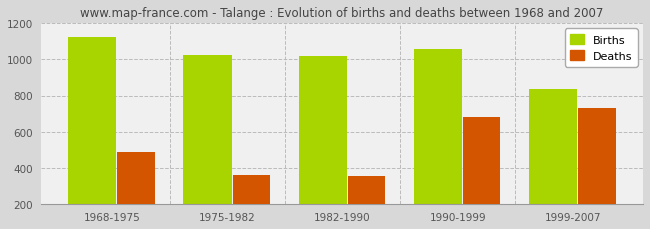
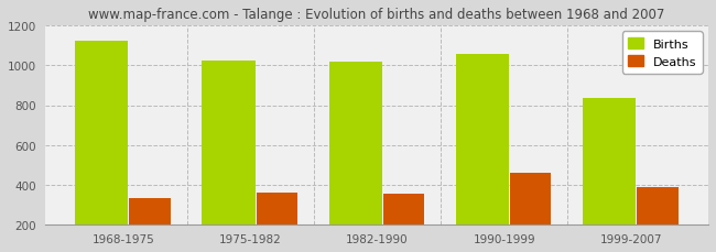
Deaths/1968-1975: 490 -> 340
Deaths/1990-1999: 680 -> 460
Deaths/1999-2007: 730 -> 390
